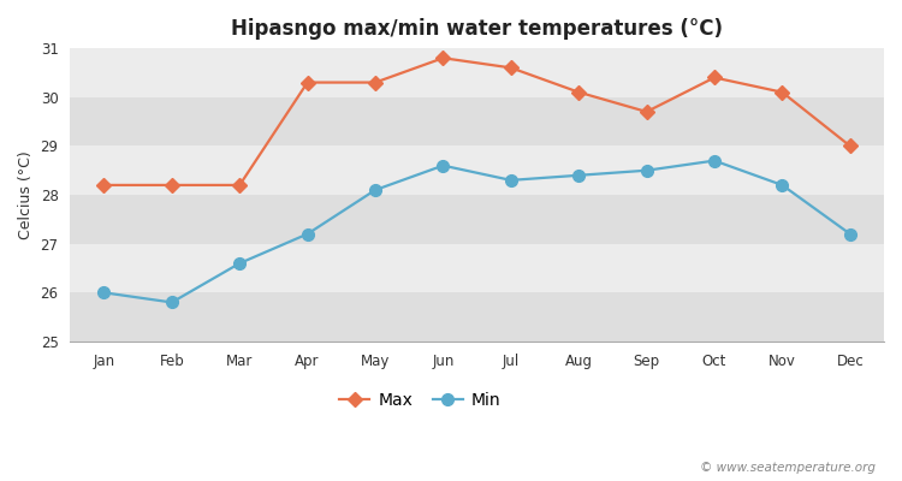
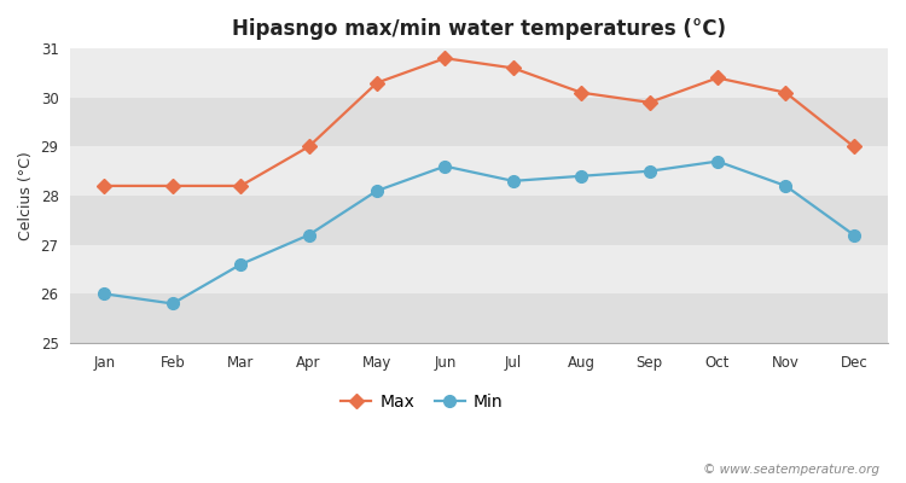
Max/Apr: 30.3 -> 29.0
Max/Sep: 29.7 -> 29.9
